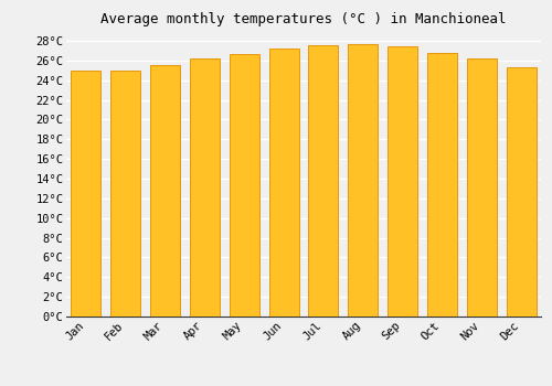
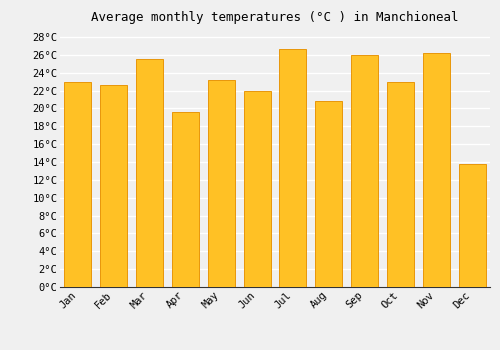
Jan: 25.0°C -> 23.0°C
Feb: 25.0°C -> 22.6°C
Apr: 26.2°C -> 19.6°C
May: 26.7°C -> 23.2°C
Jun: 27.2°C -> 22.0°C
Jul: 27.6°C -> 26.6°C
Aug: 27.7°C -> 20.8°C
Sep: 27.4°C -> 26.0°C
Oct: 26.8°C -> 23.0°C
Dec: 25.3°C -> 13.8°C
